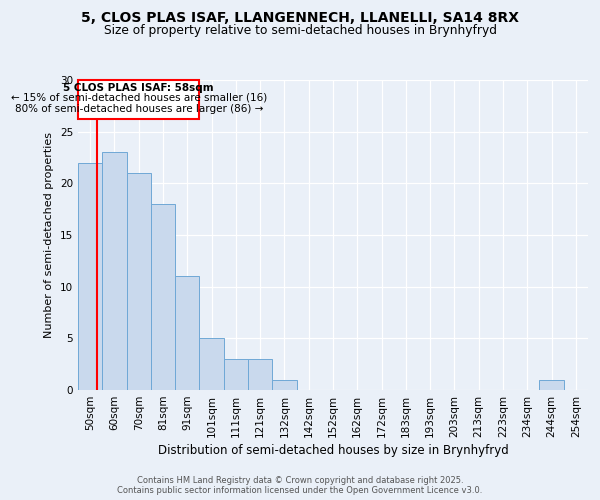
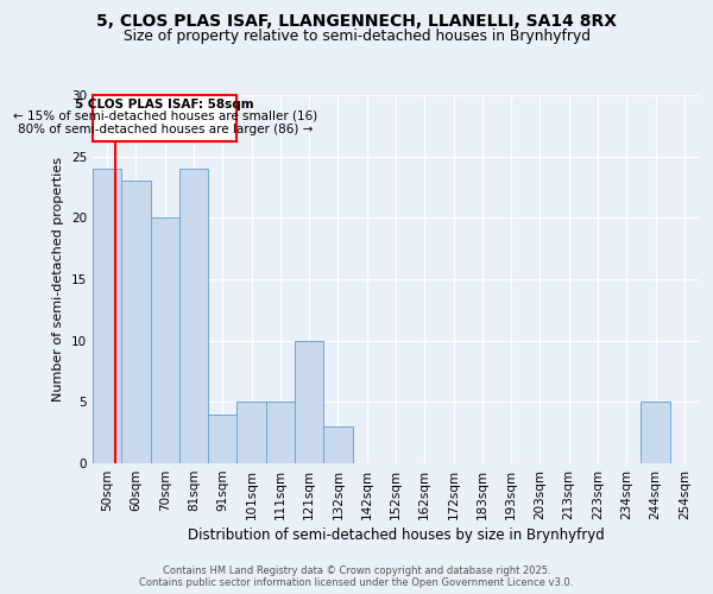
50sqm: 22 -> 24
70sqm: 21 -> 20
81sqm: 18 -> 24
91sqm: 11 -> 4
111sqm: 3 -> 5
121sqm: 3 -> 10
132sqm: 1 -> 3
244sqm: 1 -> 5
